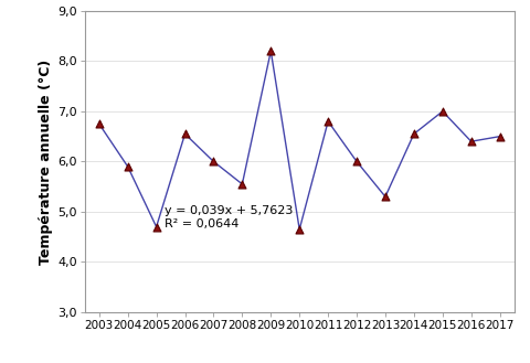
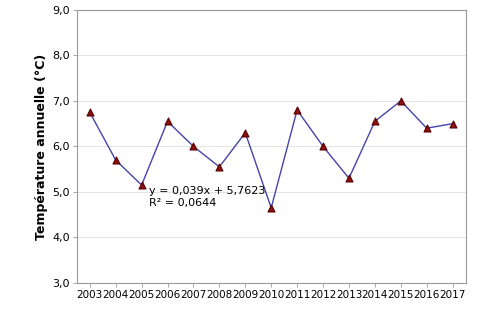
2004: 5,90 -> 5,70
2005: 4,70 -> 5,15
2009: 8,20 -> 6,30
